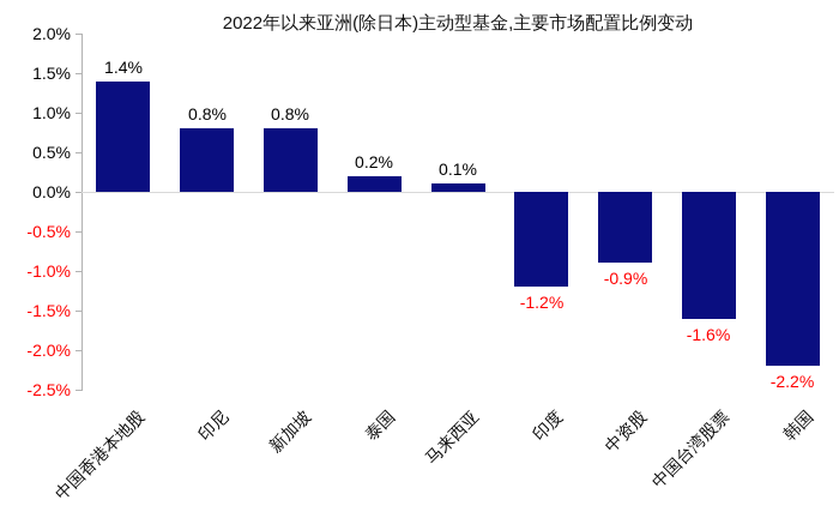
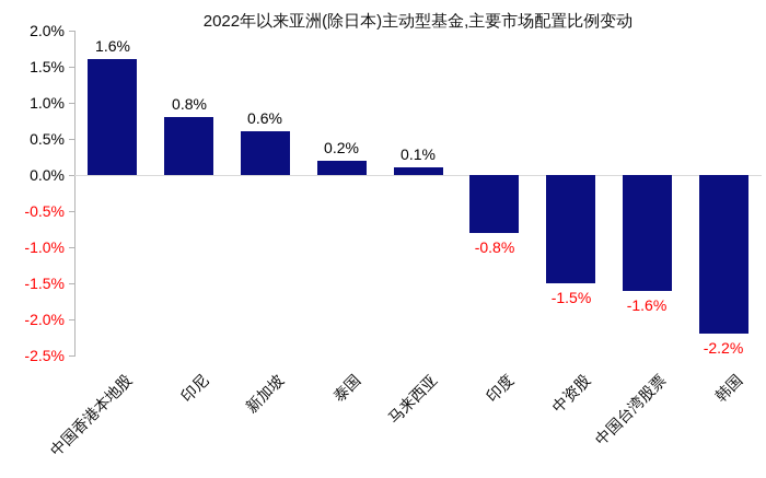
中国香港本地股: 1.4% -> 1.6%
新加坡: 0.8% -> 0.6%
印度: -1.2% -> -0.8%
中资股: -0.9% -> -1.5%
